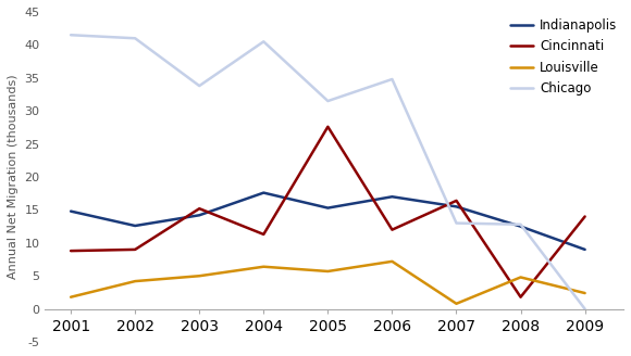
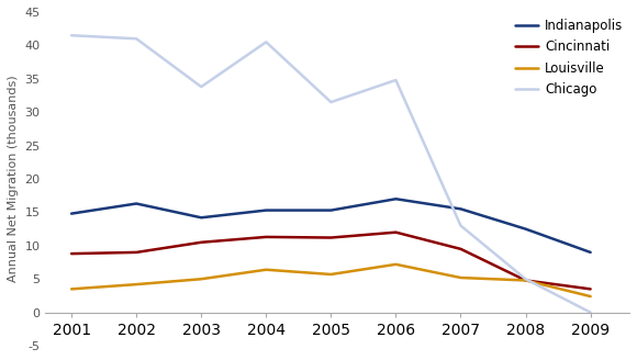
Louisville/2001: 1.8 -> 3.5
Indianapolis/2002: 12.6 -> 16.3
Cincinnati/2003: 15.2 -> 10.5
Indianapolis/2004: 17.6 -> 15.3
Cincinnati/2005: 27.6 -> 11.2
Cincinnati/2007: 16.4 -> 9.5
Louisville/2007: 0.8 -> 5.2
Cincinnati/2008: 1.8 -> 4.8
Chicago/2008: 12.8 -> 5.0
Cincinnati/2009: 14.0 -> 3.5
